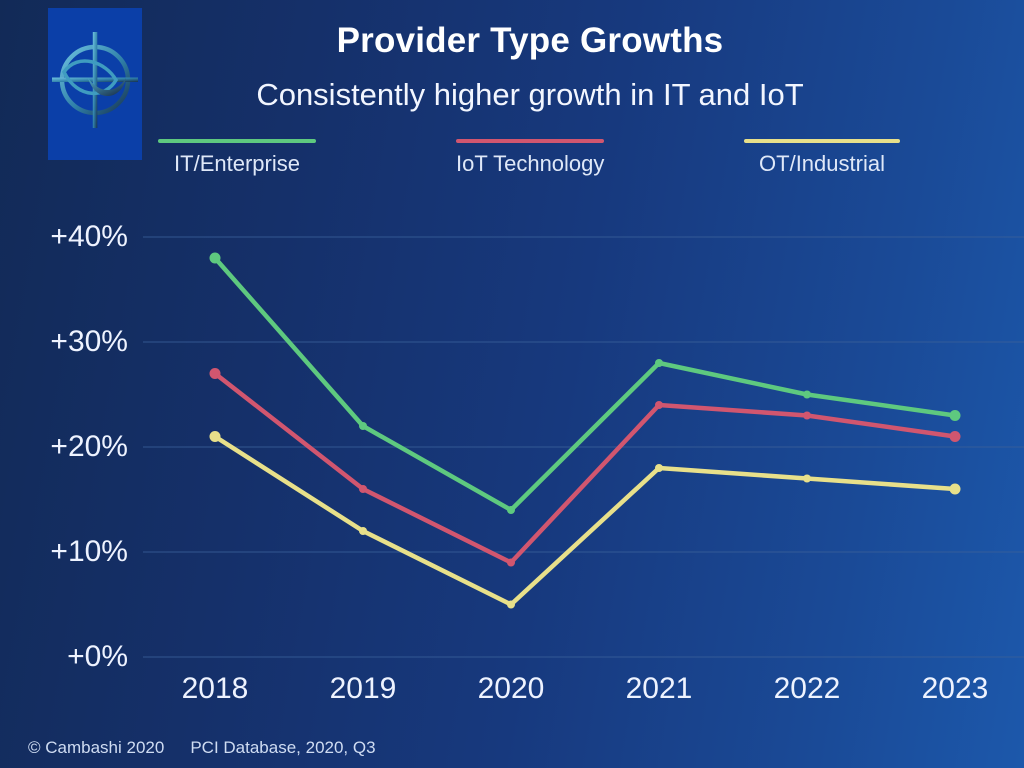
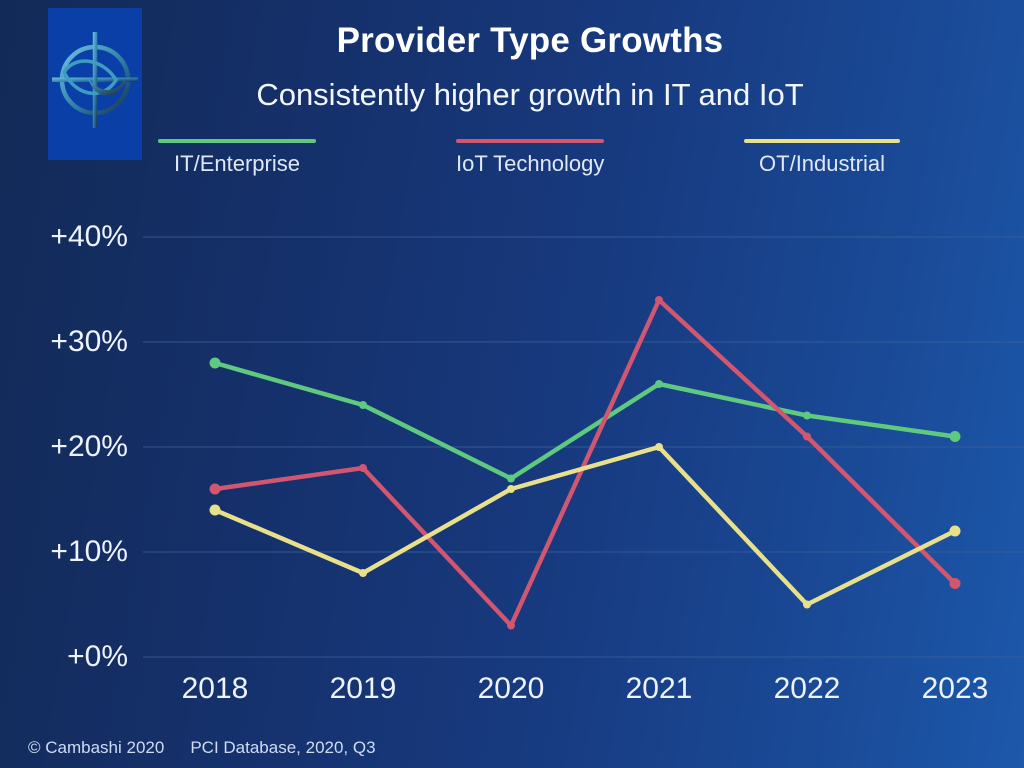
IT/Enterprise/2018: 38% -> 28%
IoT Technology/2018: 27% -> 16%
OT/Industrial/2018: 21% -> 14%
IT/Enterprise/2019: 22% -> 24%
IoT Technology/2019: 16% -> 18%
OT/Industrial/2019: 12% -> 8%
IT/Enterprise/2020: 14% -> 17%
IoT Technology/2020: 9% -> 3%
OT/Industrial/2020: 5% -> 16%
IT/Enterprise/2021: 28% -> 26%
IoT Technology/2021: 24% -> 34%
OT/Industrial/2021: 18% -> 20%
IT/Enterprise/2022: 25% -> 23%
IoT Technology/2022: 23% -> 21%
OT/Industrial/2022: 17% -> 5%
IT/Enterprise/2023: 23% -> 21%
IoT Technology/2023: 21% -> 7%
OT/Industrial/2023: 16% -> 12%
